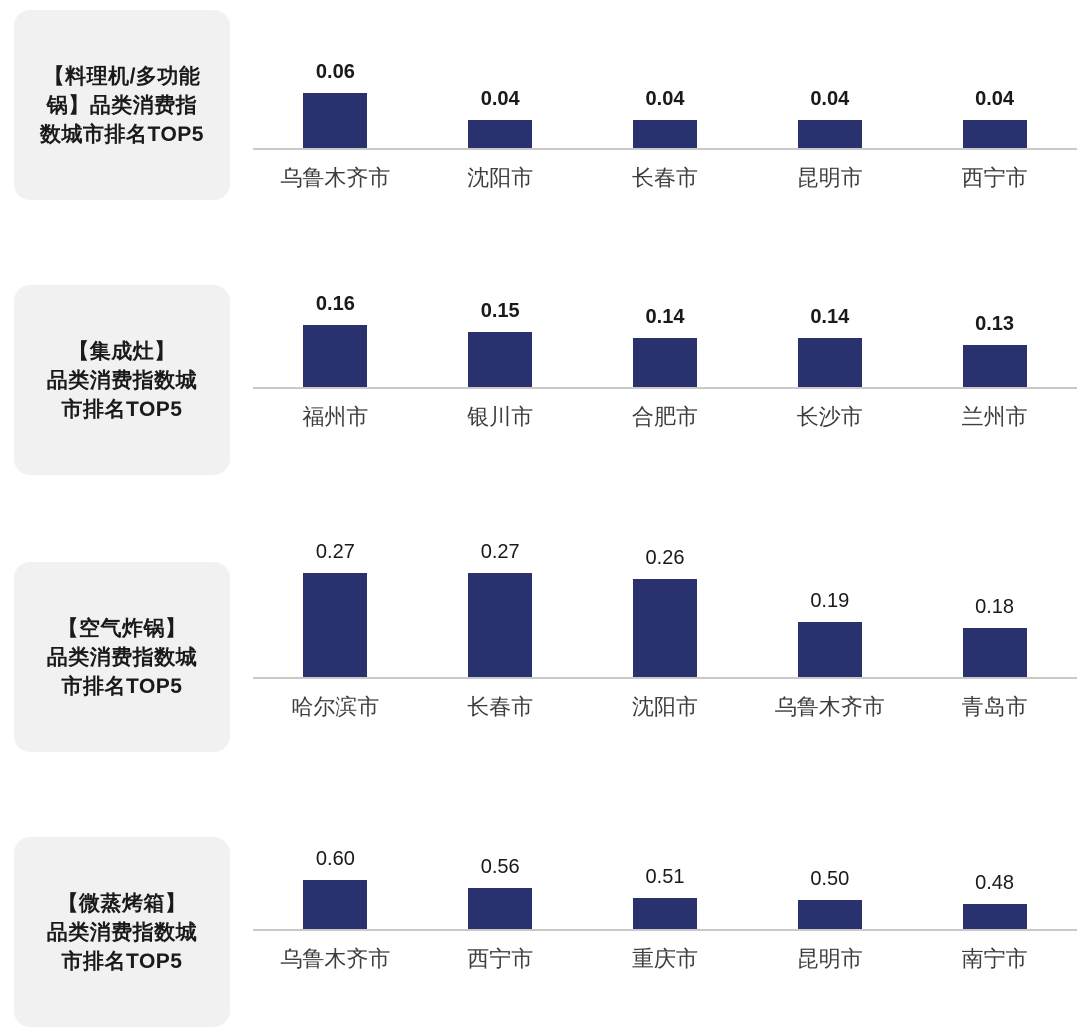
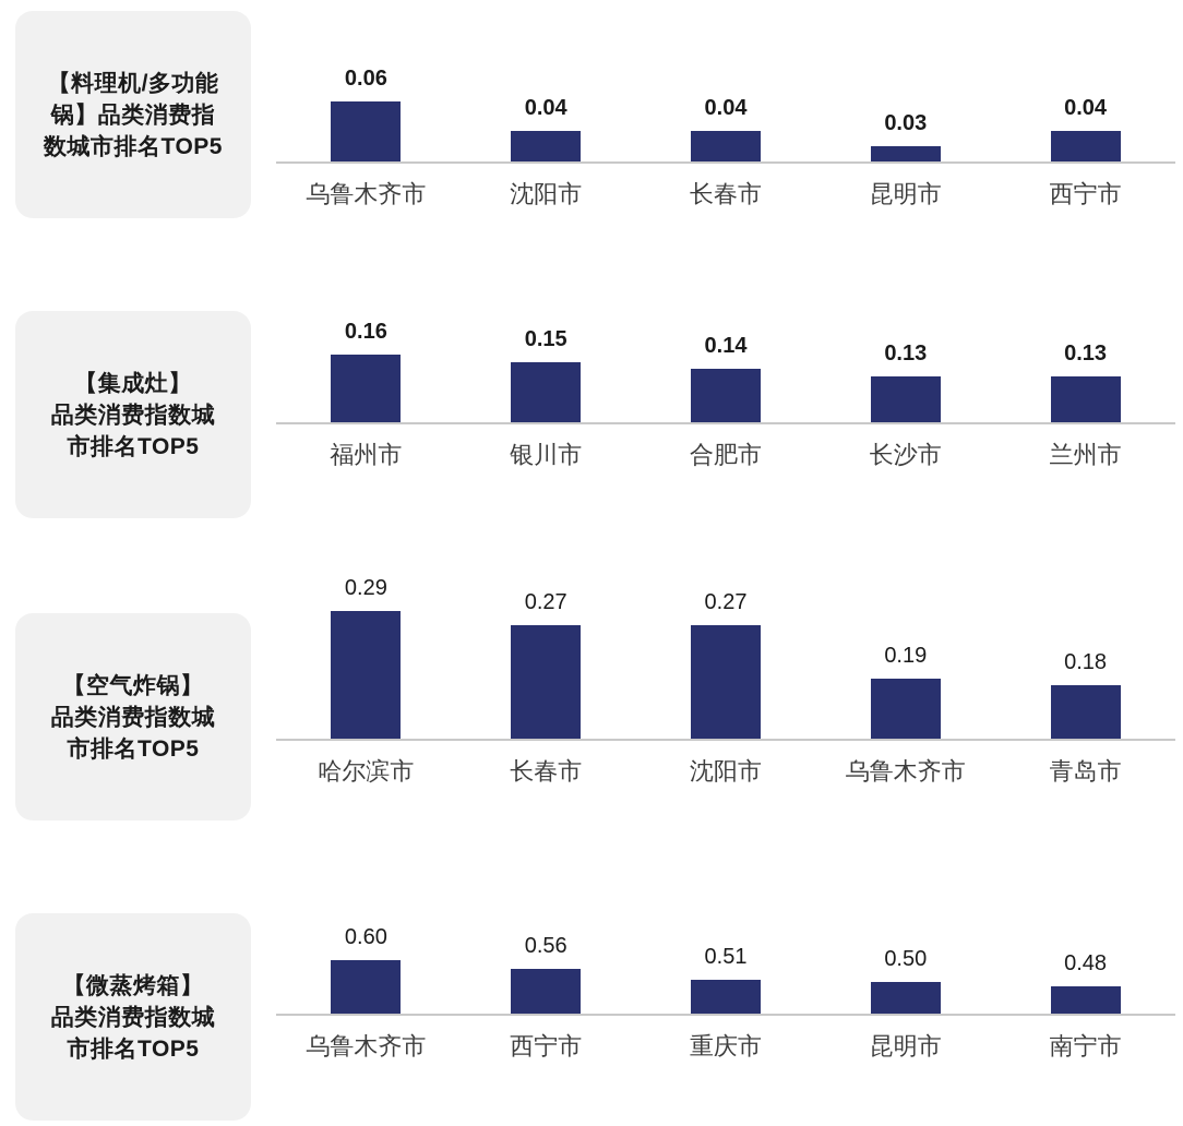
【料理机/多功能锅】品类消费指数城市排名TOP5/昆明市: 0.04 -> 0.03
【集成灶】品类消费指数城市排名TOP5/长沙市: 0.14 -> 0.13
【空气炸锅】品类消费指数城市排名TOP5/哈尔滨市: 0.27 -> 0.29
【空气炸锅】品类消费指数城市排名TOP5/沈阳市: 0.26 -> 0.27
